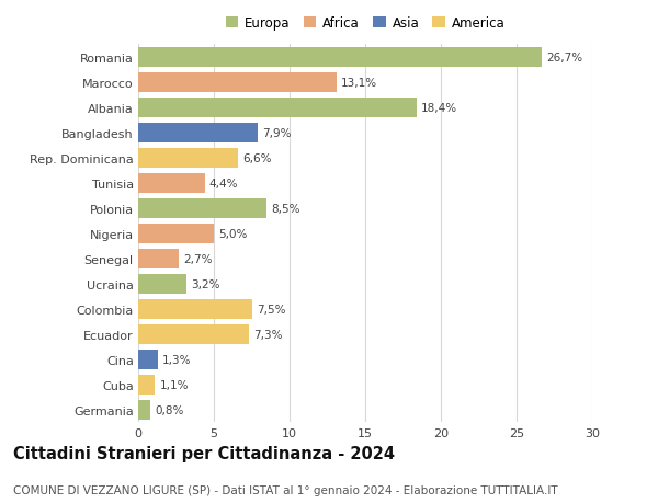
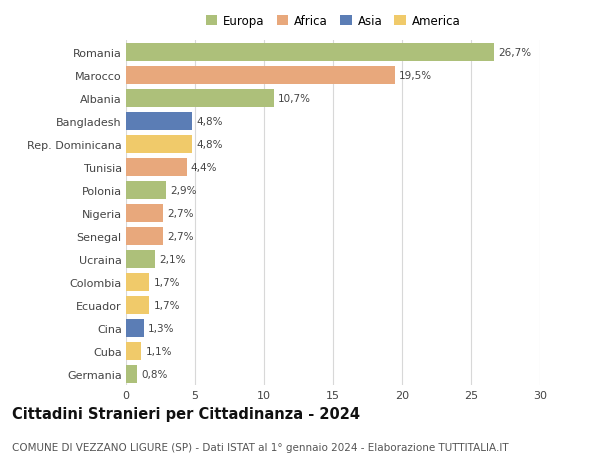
Marocco: 13,1% -> 19,5%
Albania: 18,4% -> 10,7%
Bangladesh: 7,9% -> 4,8%
Rep. Dominicana: 6,6% -> 4,8%
Polonia: 8,5% -> 2,9%
Nigeria: 5,0% -> 2,7%
Ucraina: 3,2% -> 2,1%
Colombia: 7,5% -> 1,7%
Ecuador: 7,3% -> 1,7%
